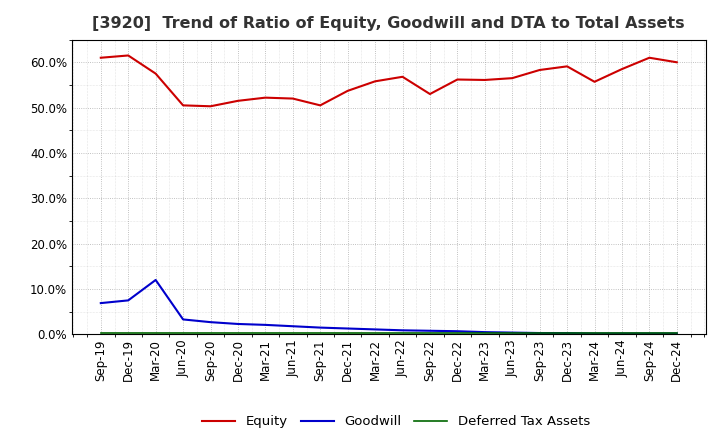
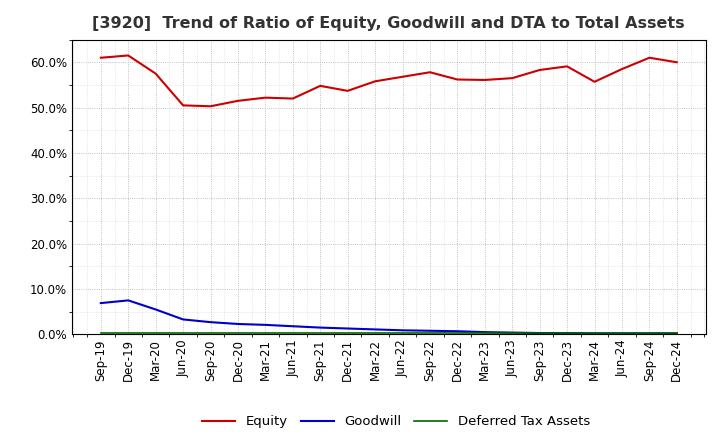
Goodwill/Mar-20: 12.0% -> 5.5%
Equity/Sep-21: 50.5% -> 54.8%
Equity/Sep-22: 53.0% -> 57.8%
